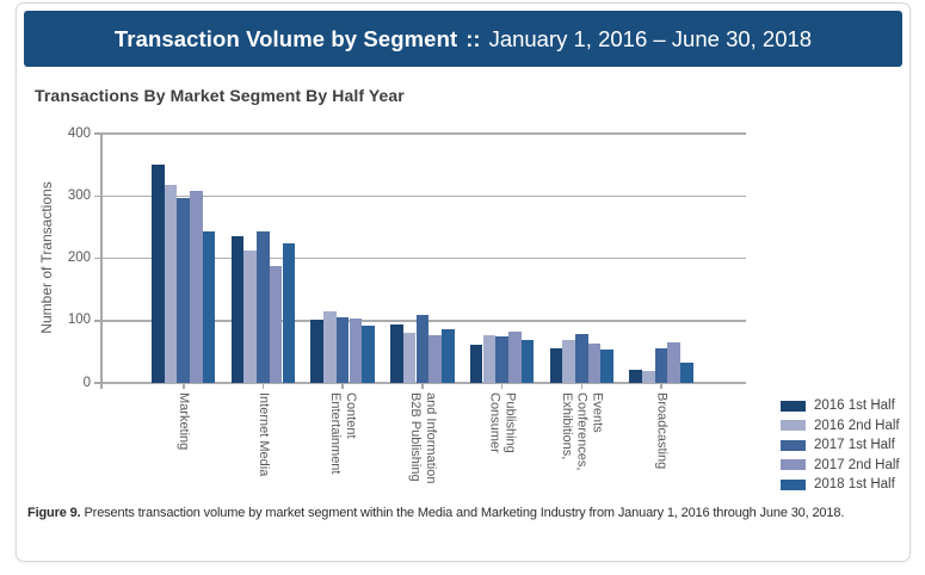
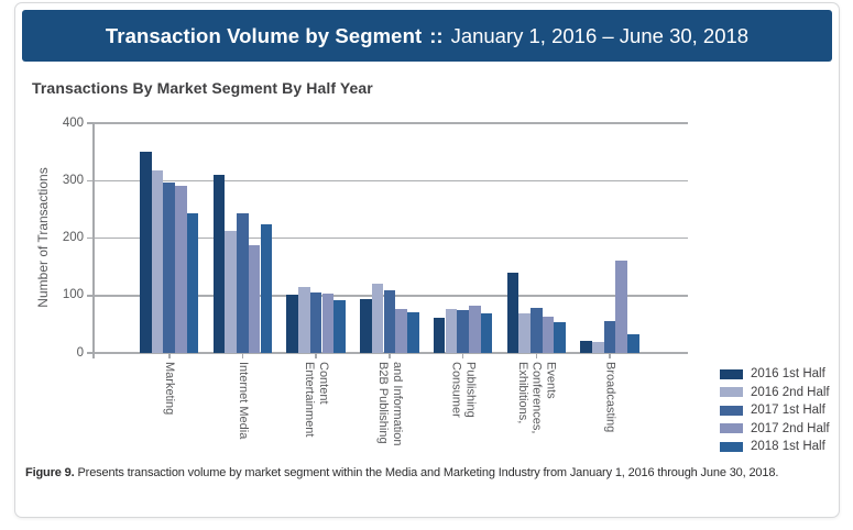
2017 2nd Half/Marketing: 310 -> 290
2016 1st Half/Internet Media: 240 -> 310
2016 2nd Half/B2B Publishing and Information: 80 -> 120
2018 1st Half/B2B Publishing and Information: 90 -> 70
2016 1st Half/Exhibitions, Conferences, Events: 60 -> 140
2017 2nd Half/Broadcasting: 60 -> 160
